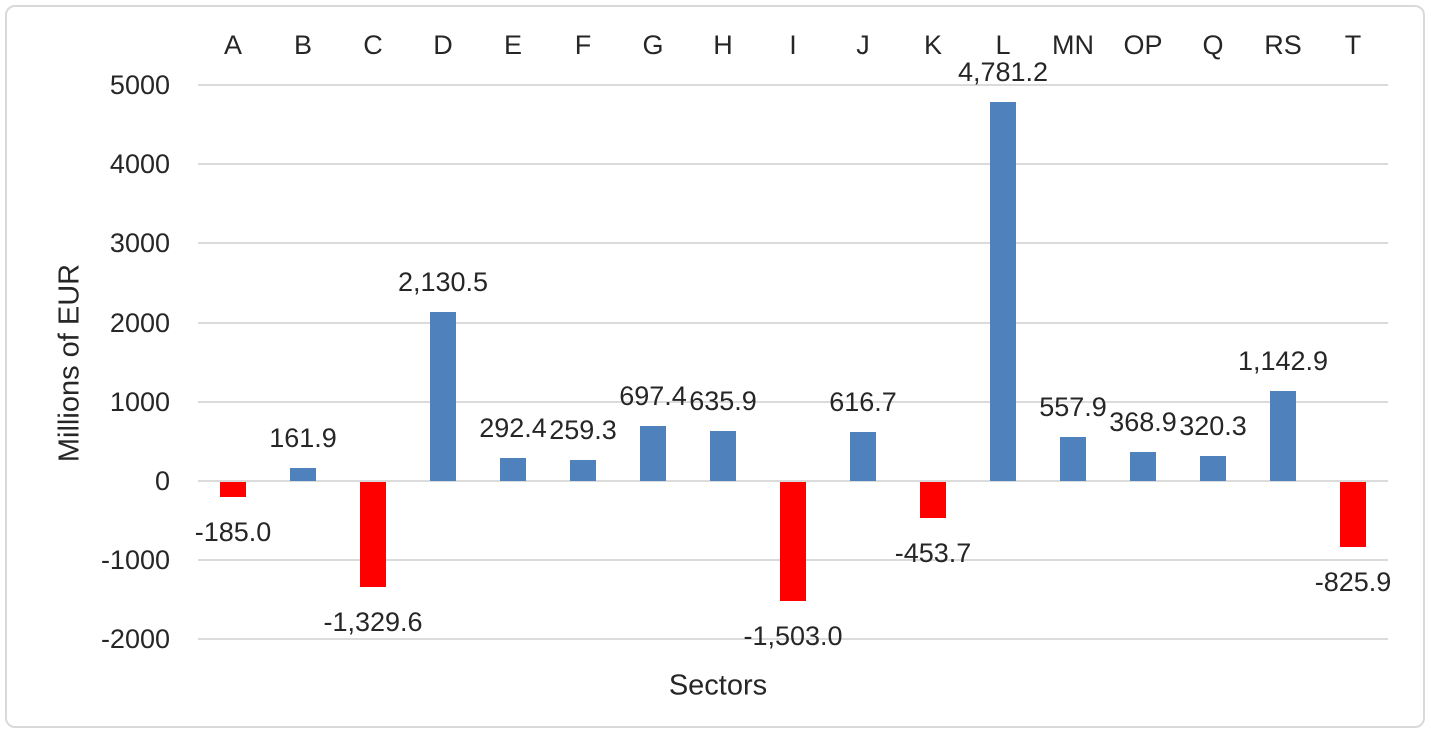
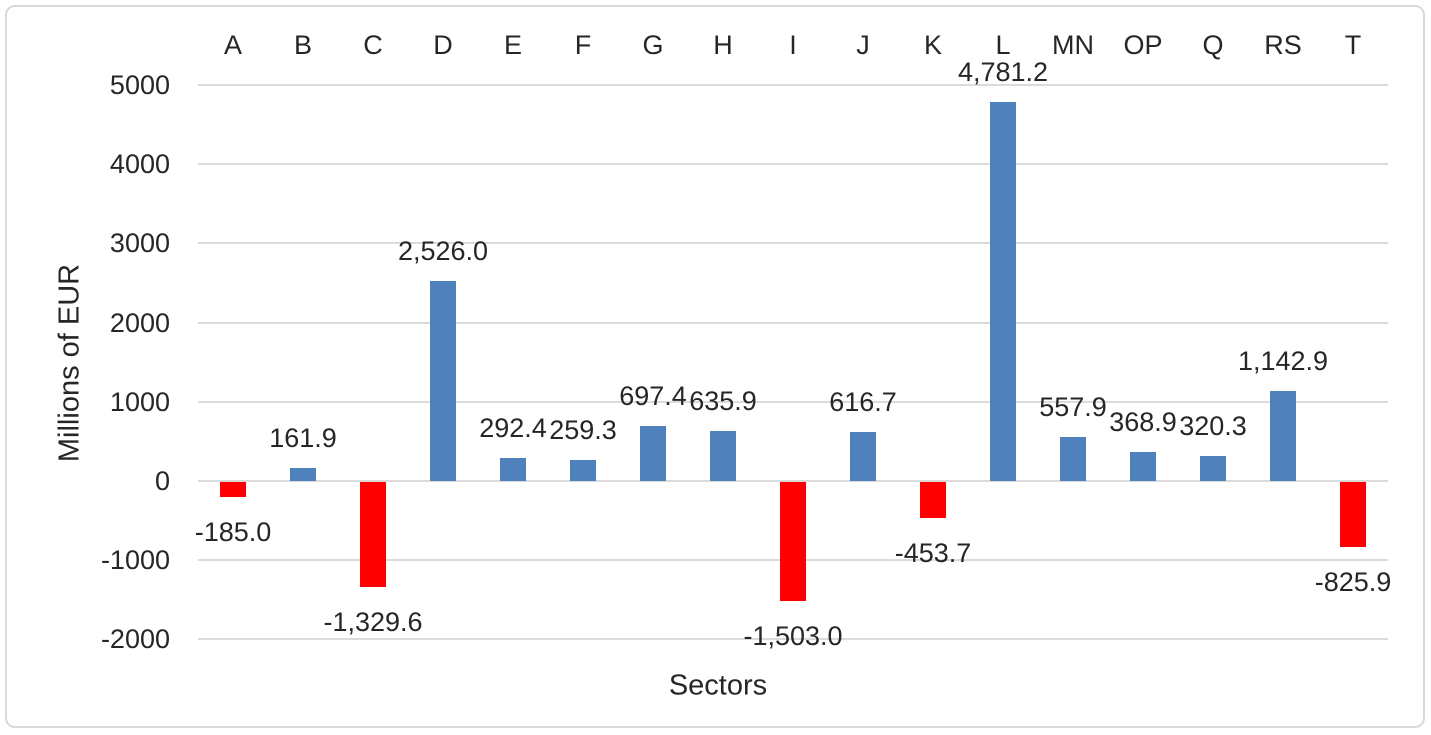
D: 2,130.5 -> 2,526.0
